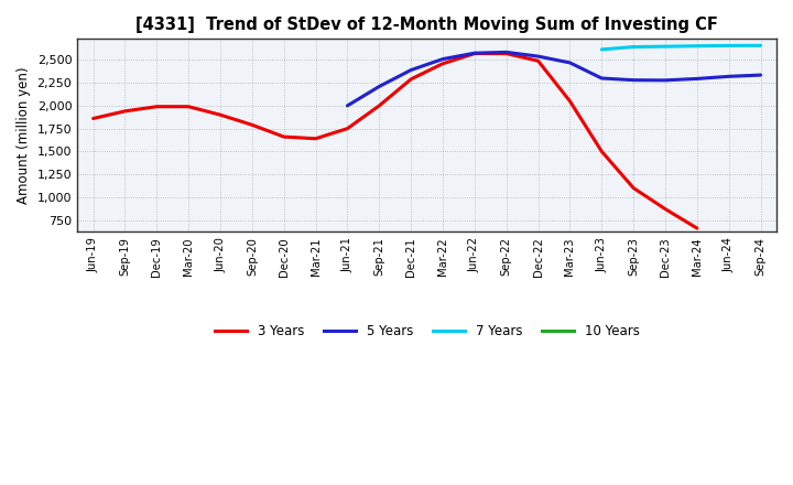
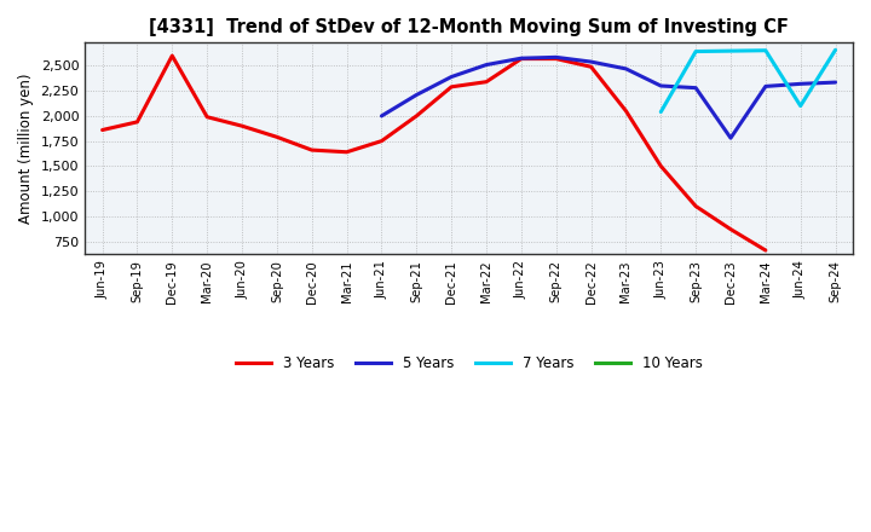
3 Years/Dec-19: 1,990 -> 2,600
3 Years/Mar-22: 2,460 -> 2,340
7 Years/Jun-23: 2,620 -> 2,040
5 Years/Dec-23: 2,280 -> 1,780
7 Years/Jun-24: 2,660 -> 2,100
